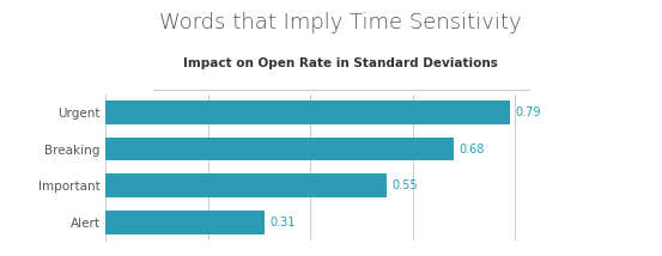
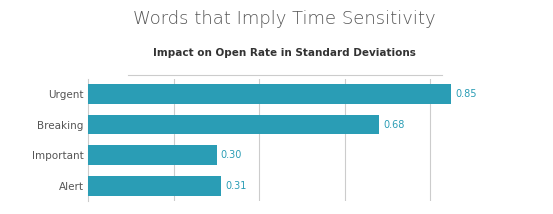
Urgent: 0.79 -> 0.85
Important: 0.55 -> 0.30
